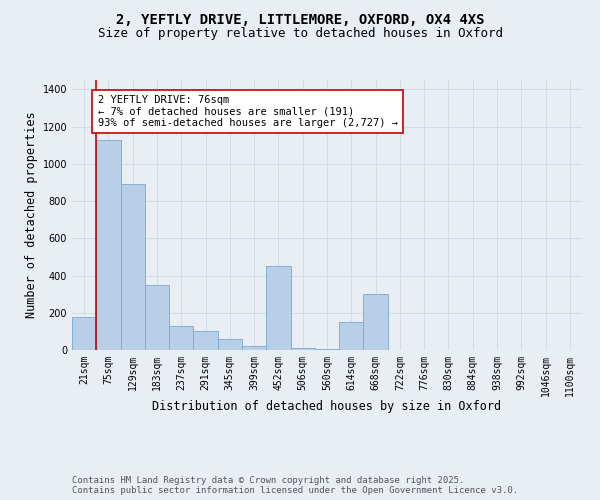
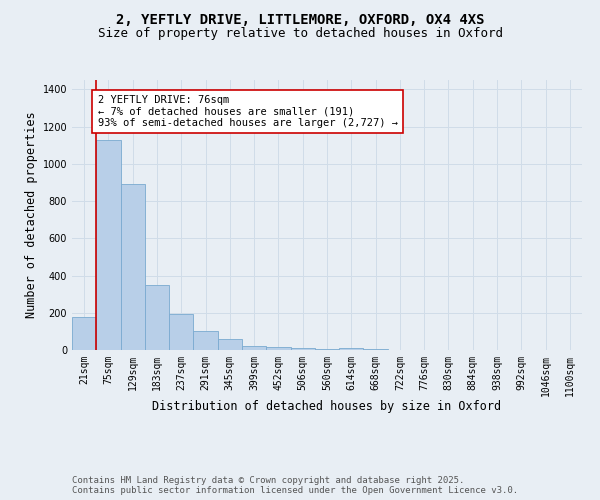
237sqm: 130 -> 200
452sqm: 450 -> 20
614sqm: 150 -> 10
668sqm: 300 -> 0
